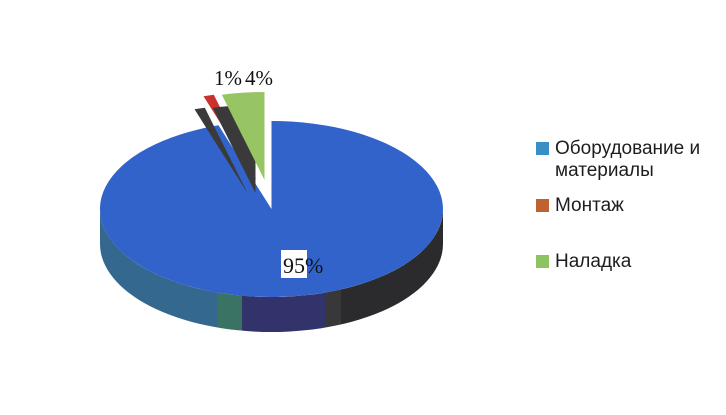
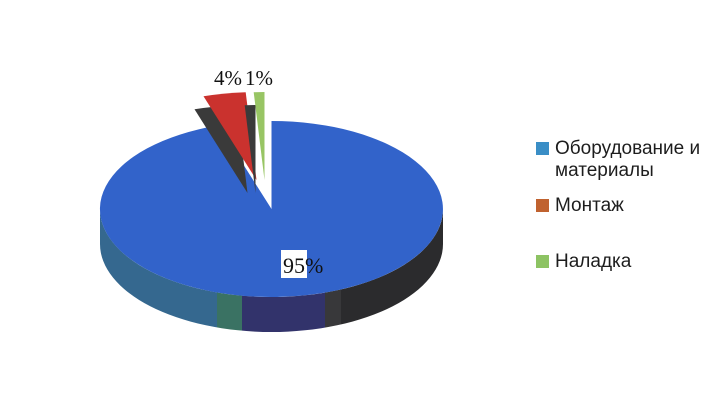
Монтаж: 1% -> 4%
Наладка: 4% -> 1%
